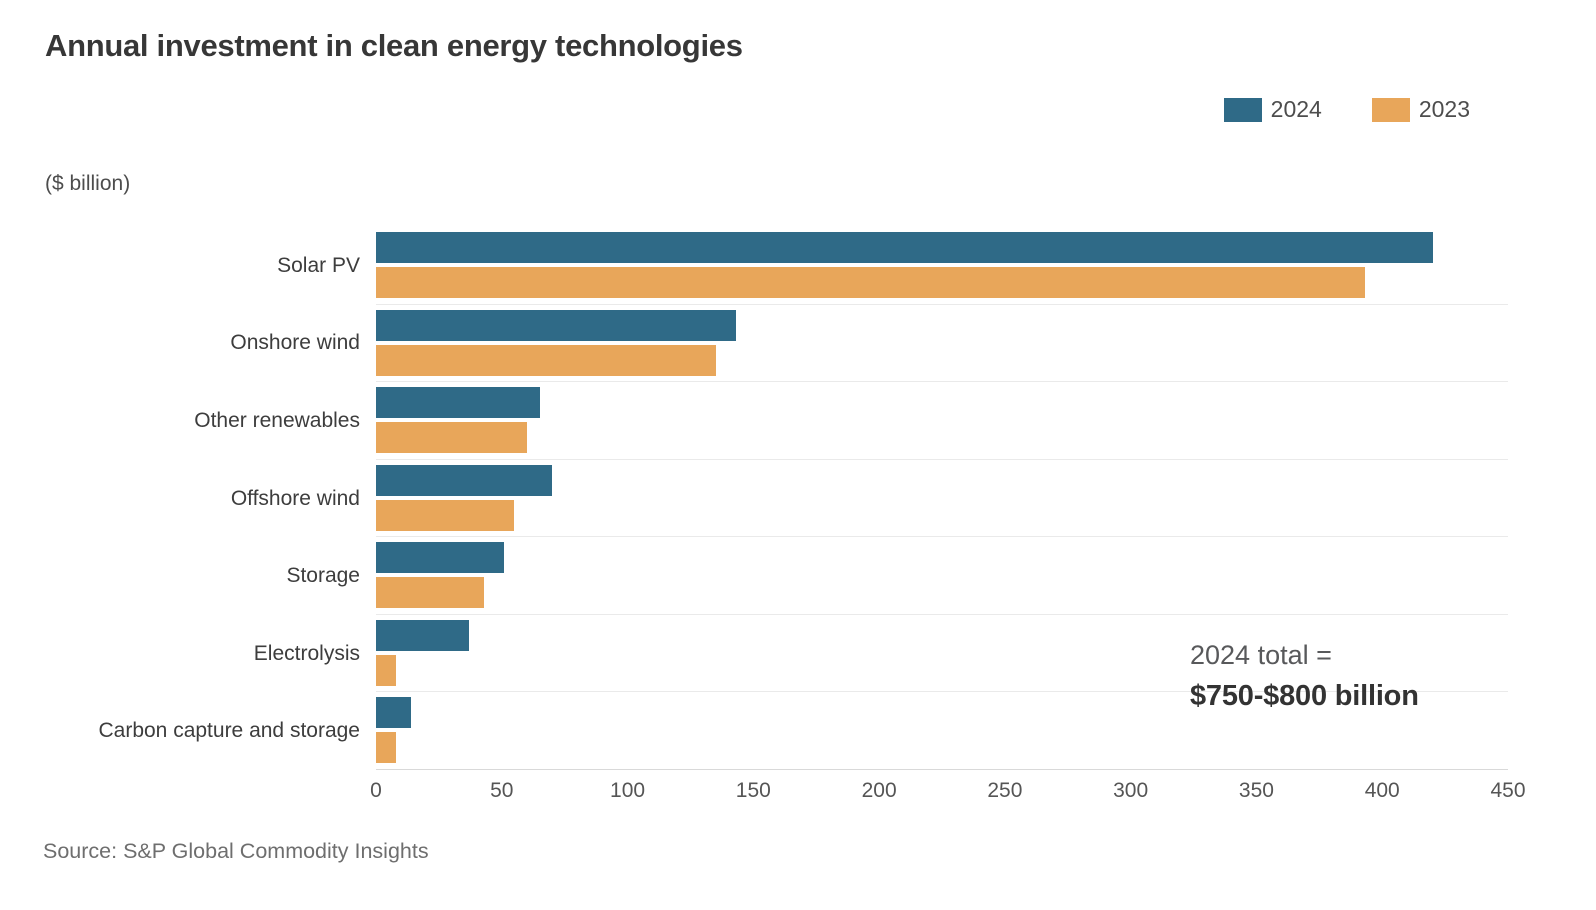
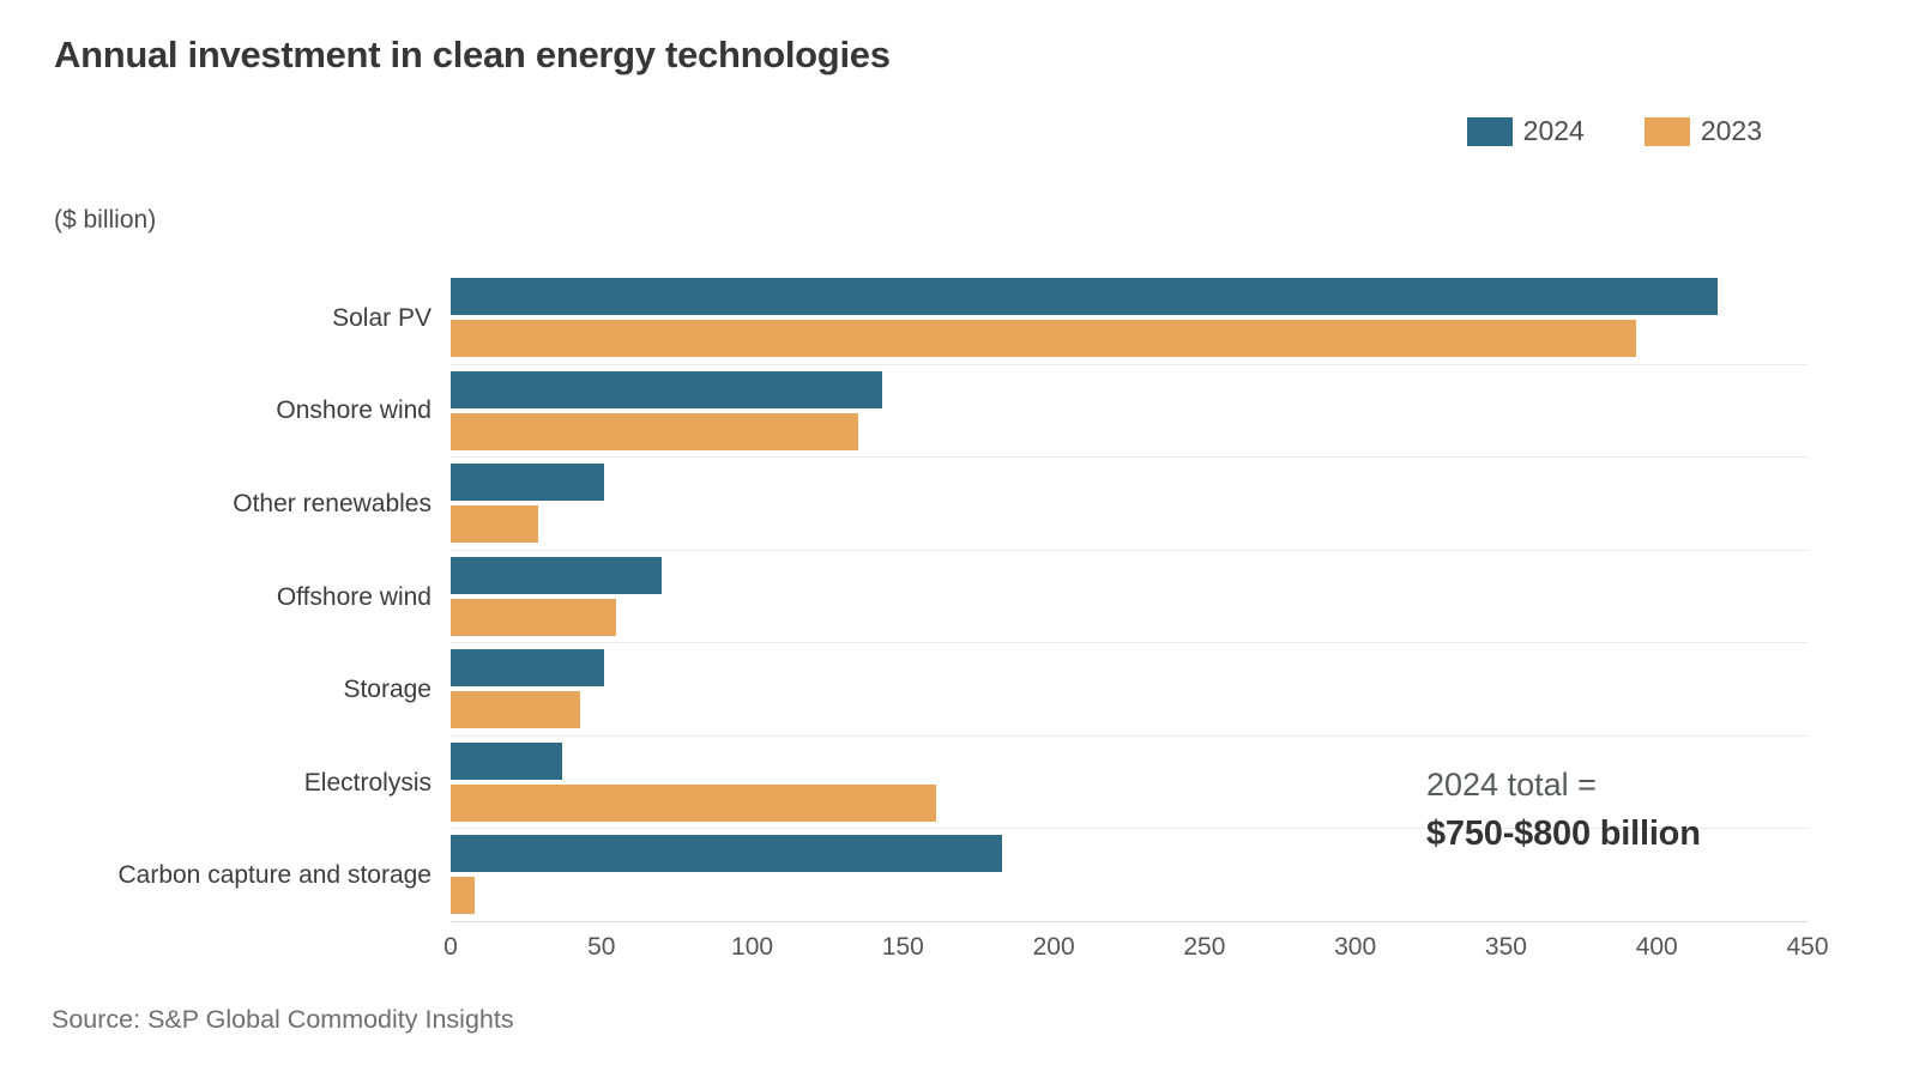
2024/Other renewables: 65 -> 51
2023/Other renewables: 60 -> 29
2023/Electrolysis: 8 -> 161
2024/Carbon capture and storage: 14 -> 183
